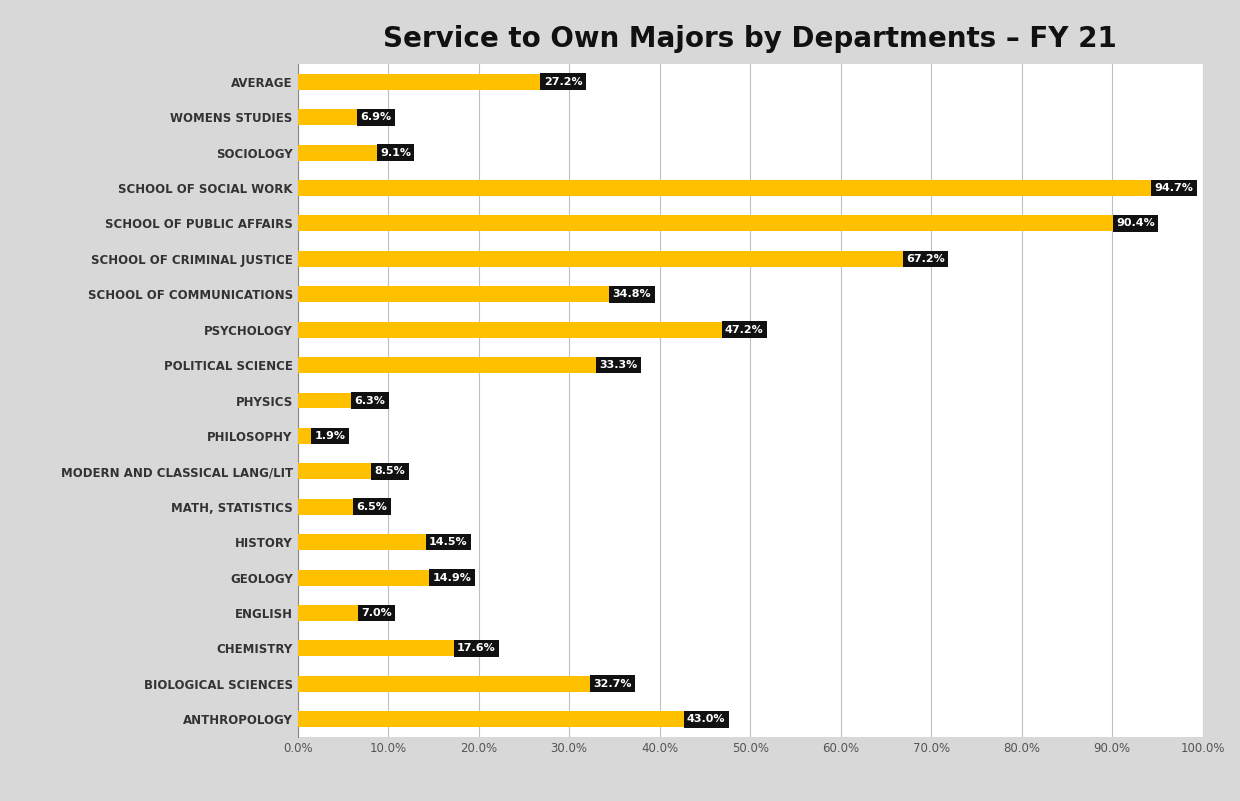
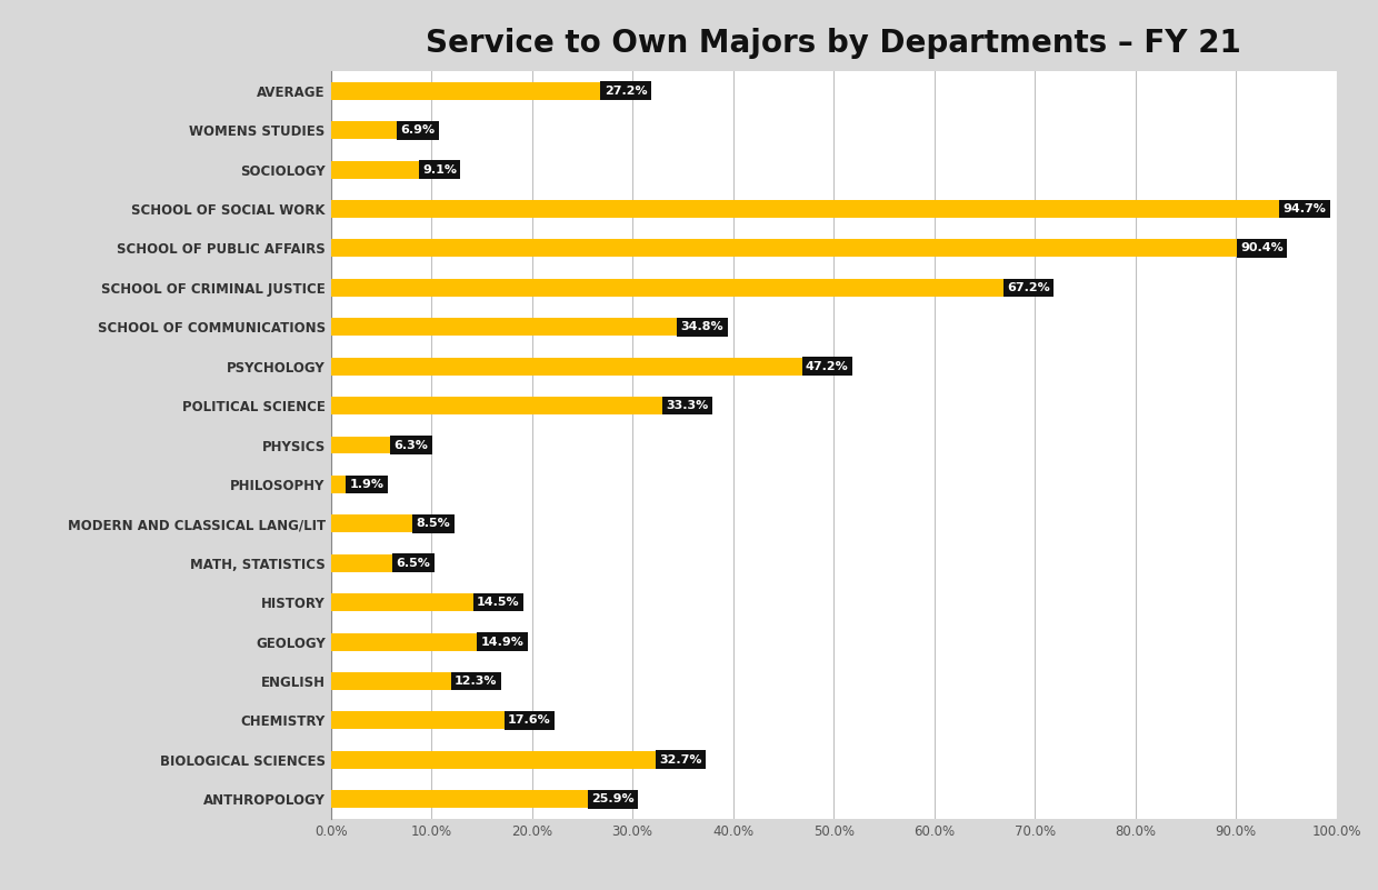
ENGLISH: 7.0% -> 12.3%
ANTHROPOLOGY: 43.0% -> 25.9%
